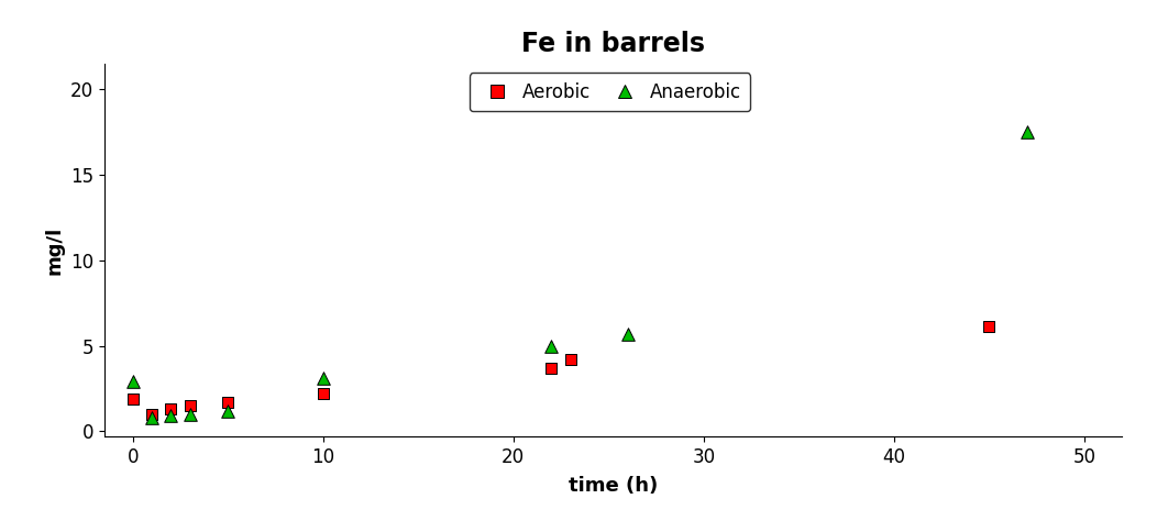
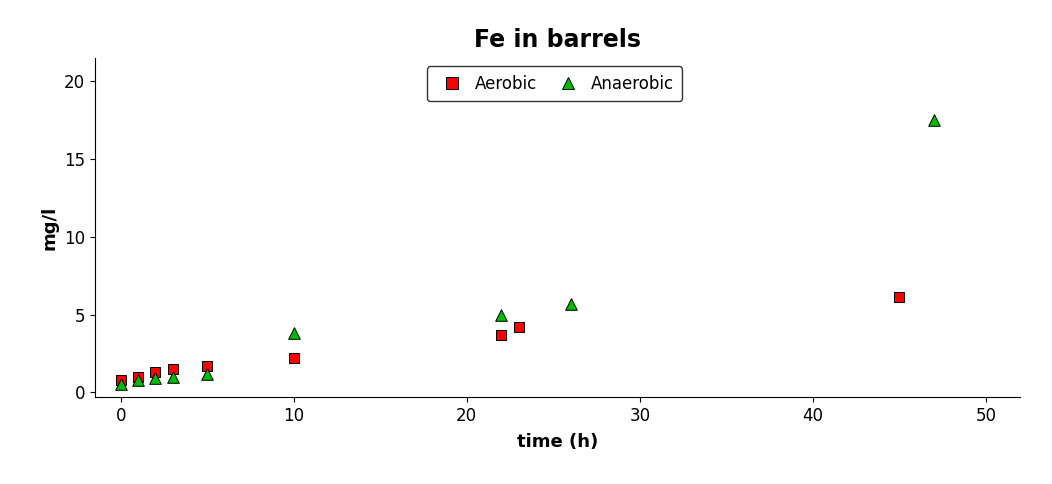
Aerobic/0: 1.9 -> 0.8
Anaerobic/0: 2.9 -> 0.5
Anaerobic/10: 3.1 -> 3.8
